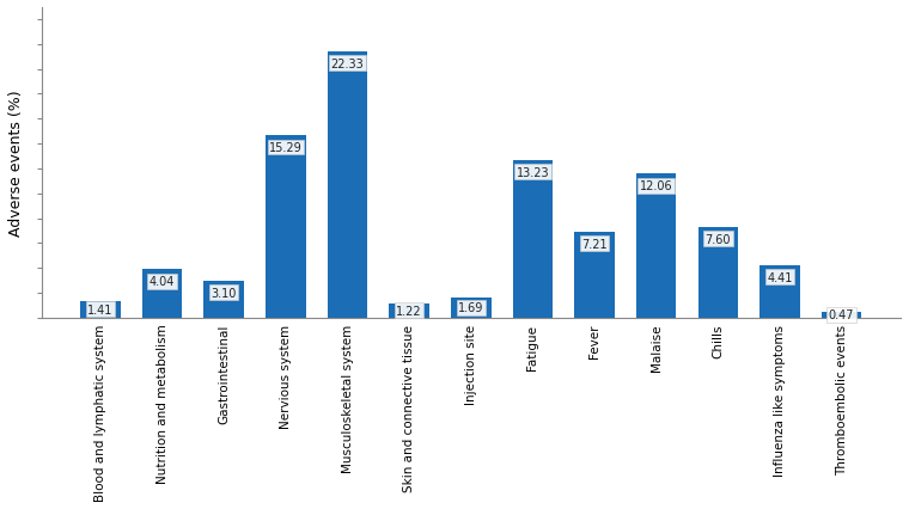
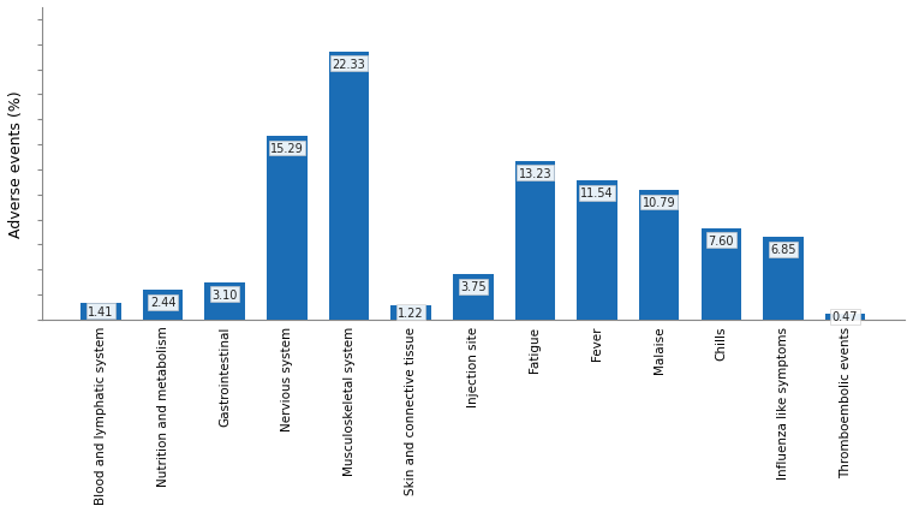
Nutrition and metabolism: 4.04 -> 2.44
Injection site: 1.69 -> 3.75
Fever: 7.21 -> 11.54
Malaise: 12.06 -> 10.79
Influenza like symptoms: 4.41 -> 6.85
